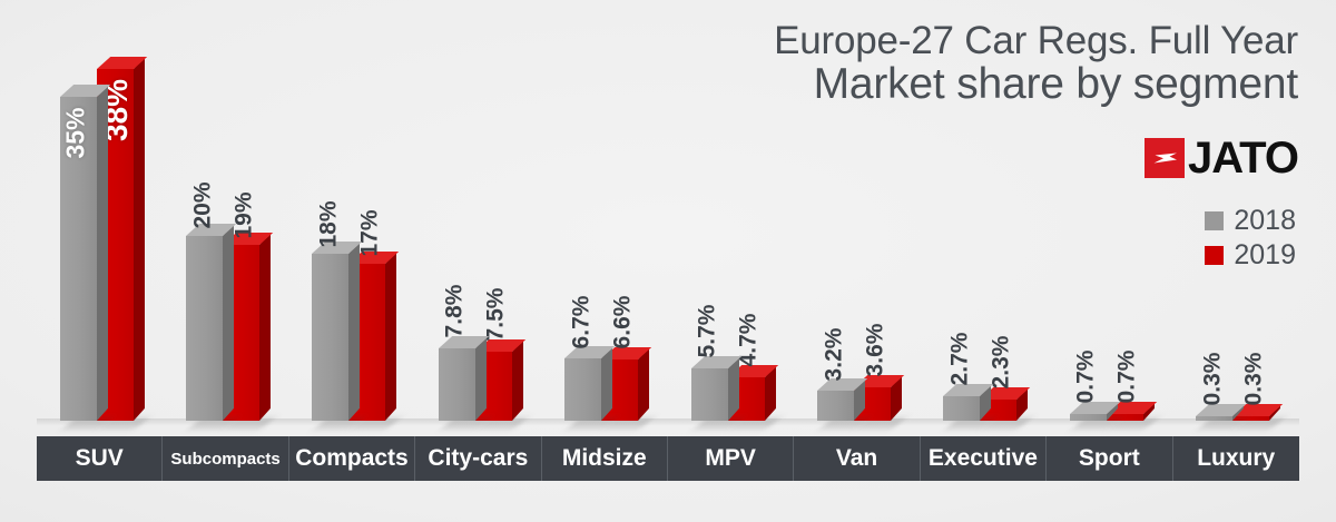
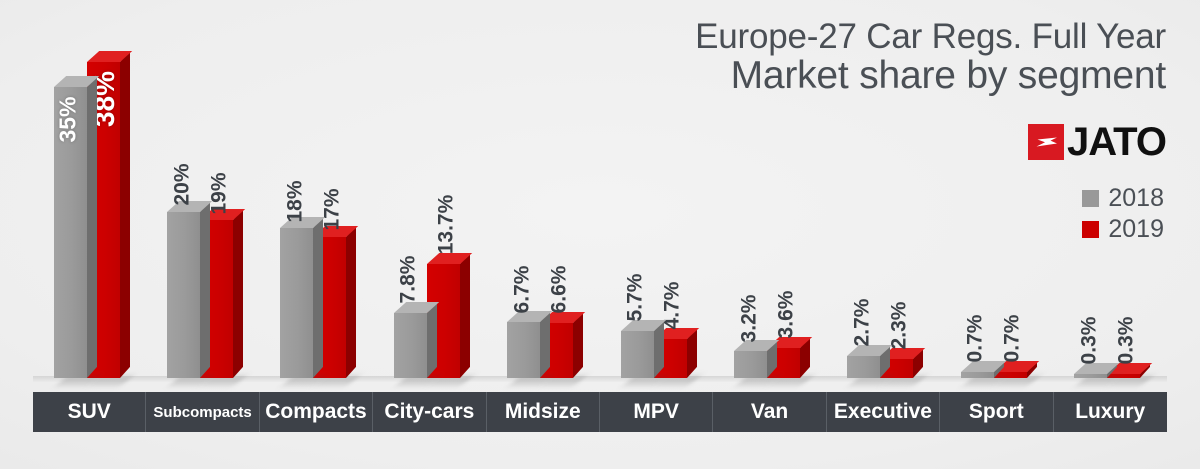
2019/City-cars: 7.5% -> 13.7%
